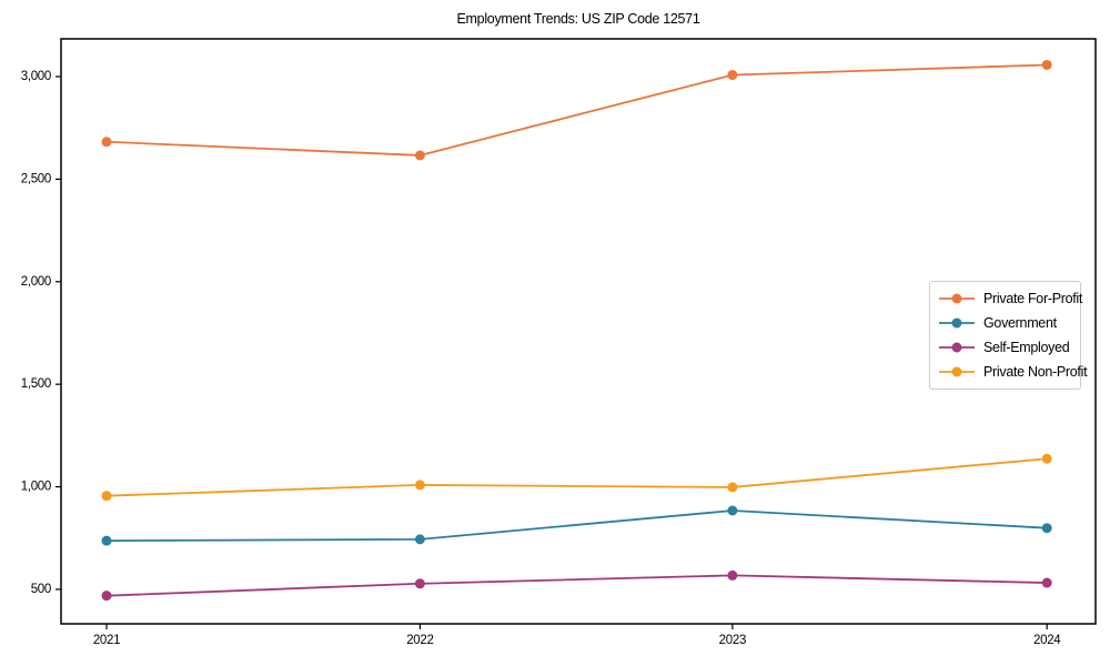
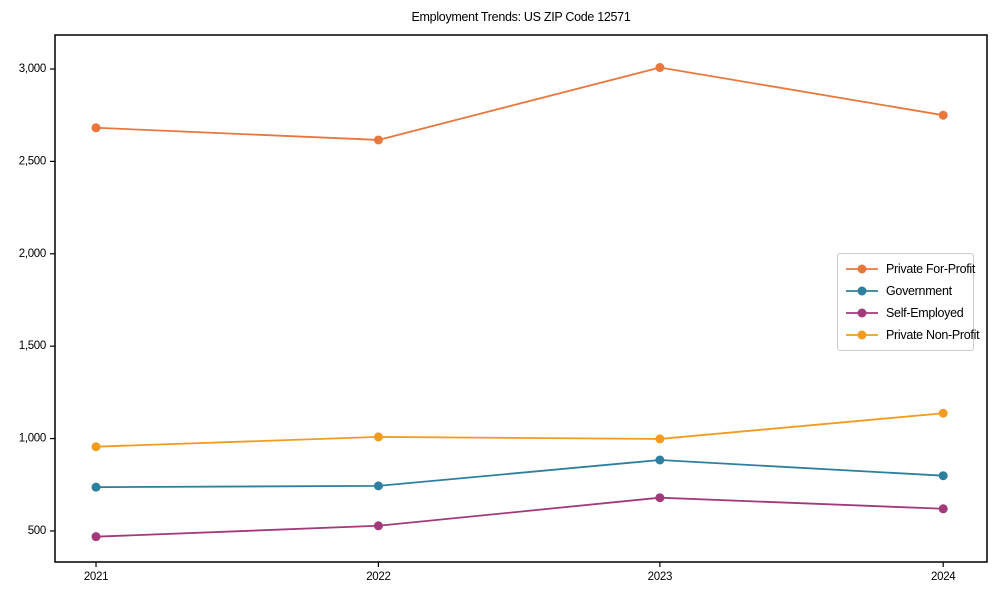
Self-Employed/2023: 570 -> 680
Private For-Profit/2024: 3060 -> 2750
Self-Employed/2024: 530 -> 620
